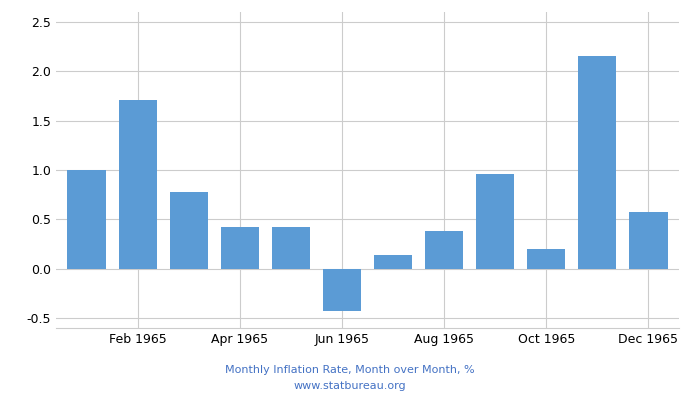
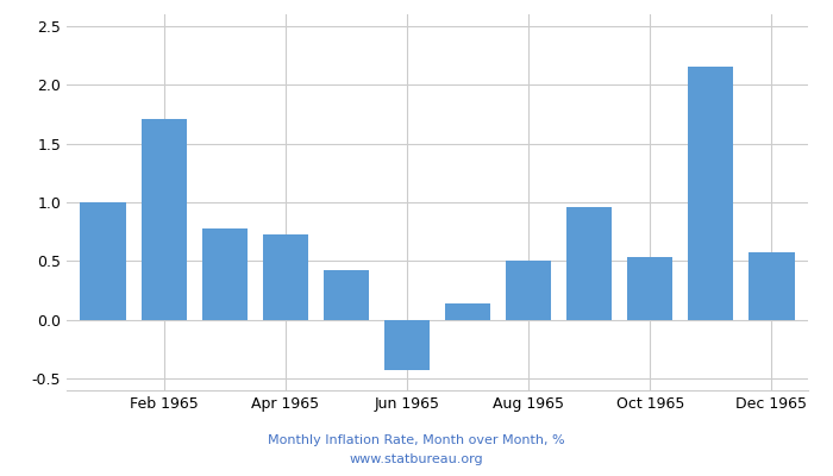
Apr 1965: 0.42 -> 0.73
Aug 1965: 0.38 -> 0.50
Oct 1965: 0.20 -> 0.53
